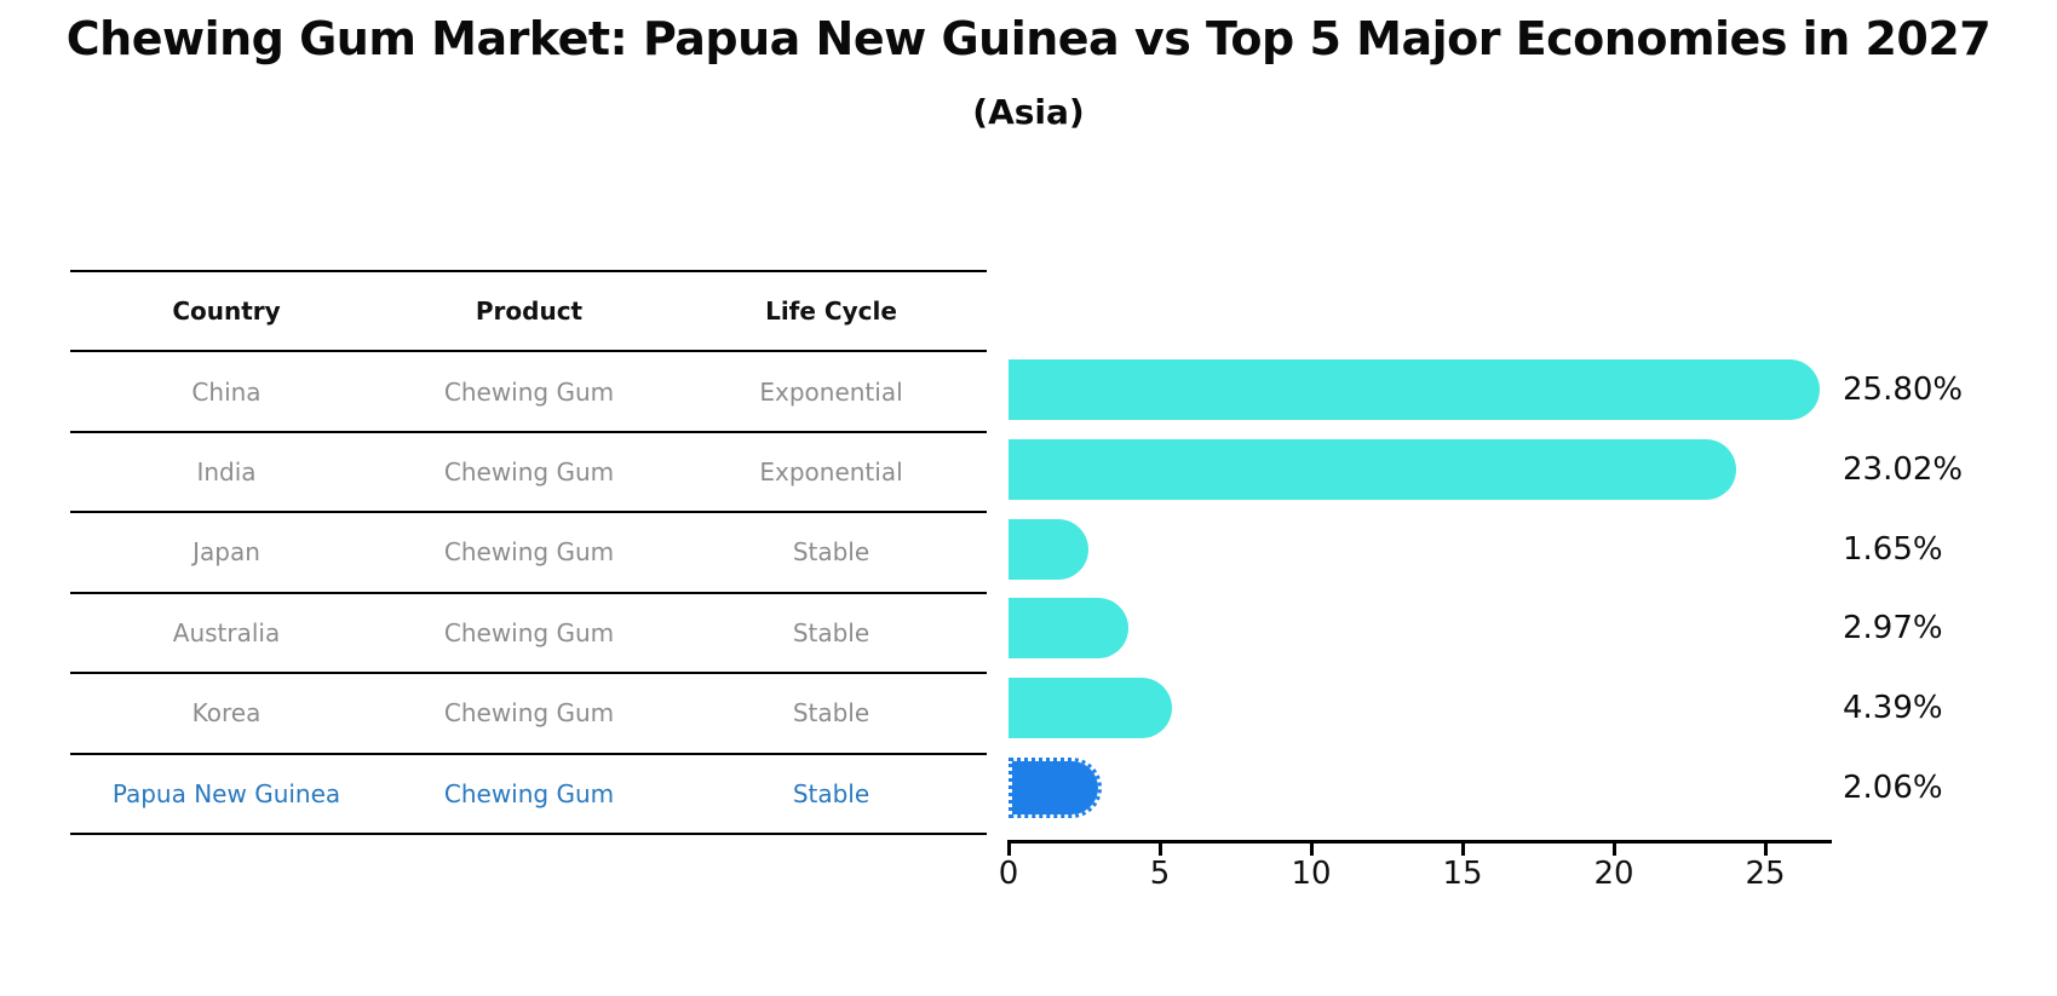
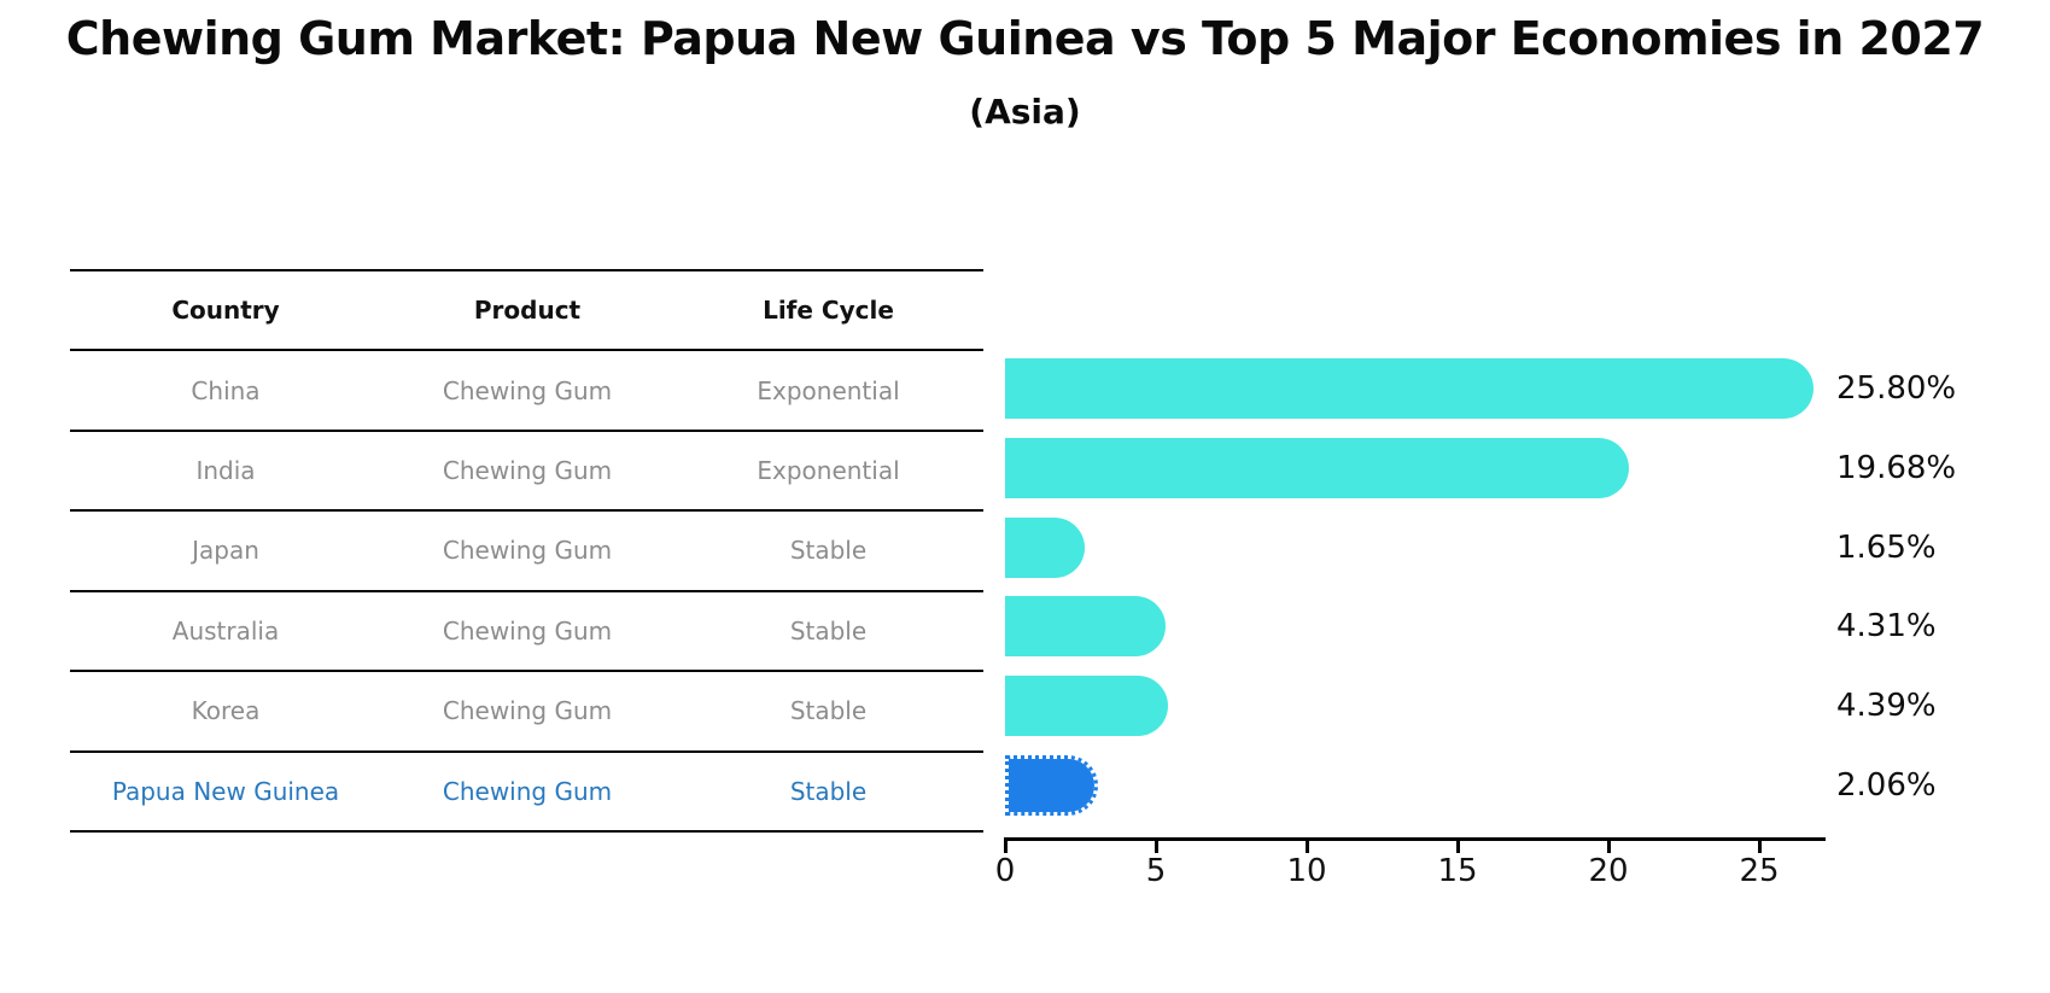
India: 23.02% -> 19.68%
Australia: 2.97% -> 4.31%
